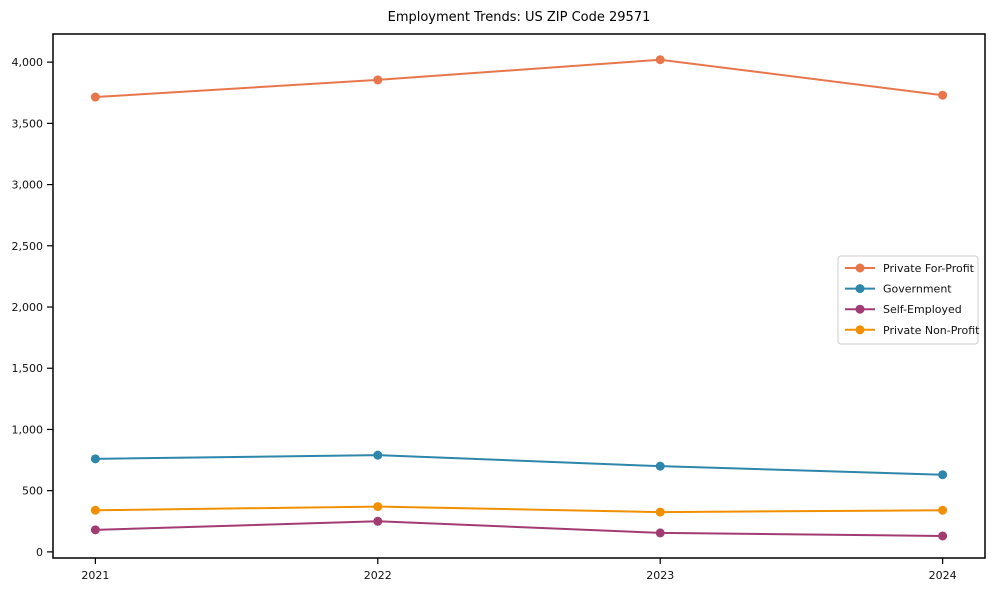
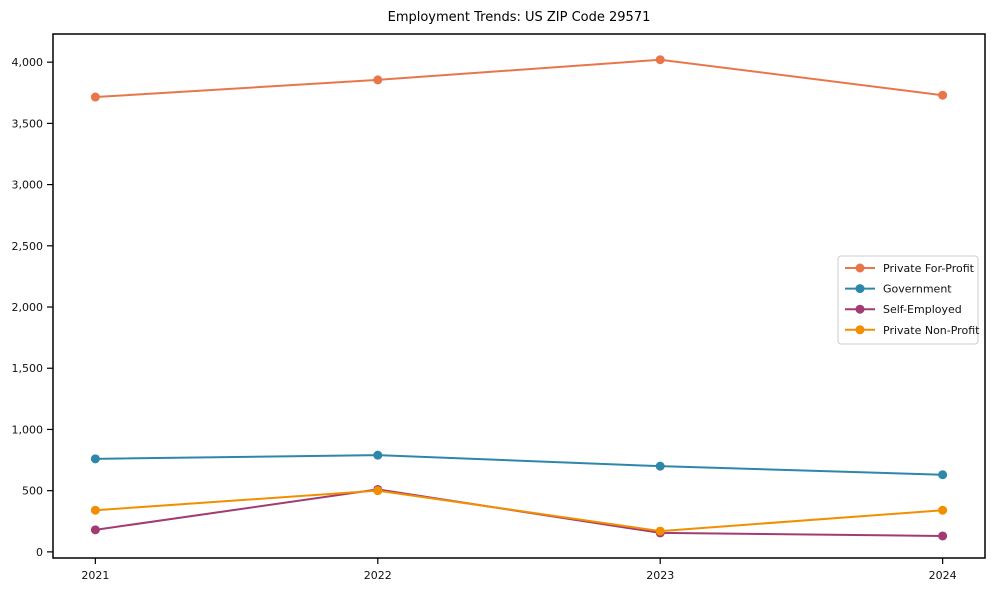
Self-Employed/2022: 250 -> 510
Private Non-Profit/2022: 370 -> 500
Private Non-Profit/2023: 320 -> 170
